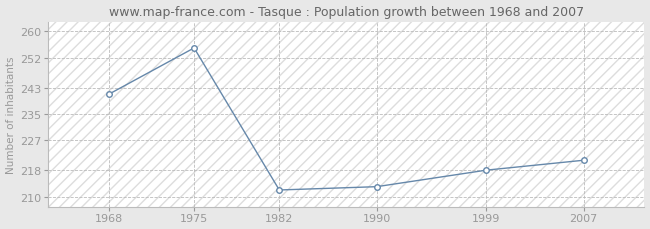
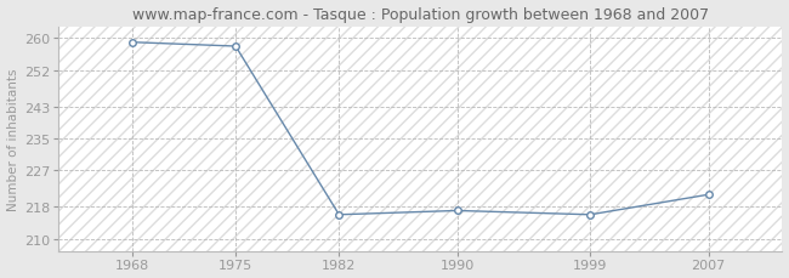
1968: 241 -> 259
1975: 255 -> 258
1982: 212 -> 216
1990: 213 -> 217
1999: 218 -> 216
